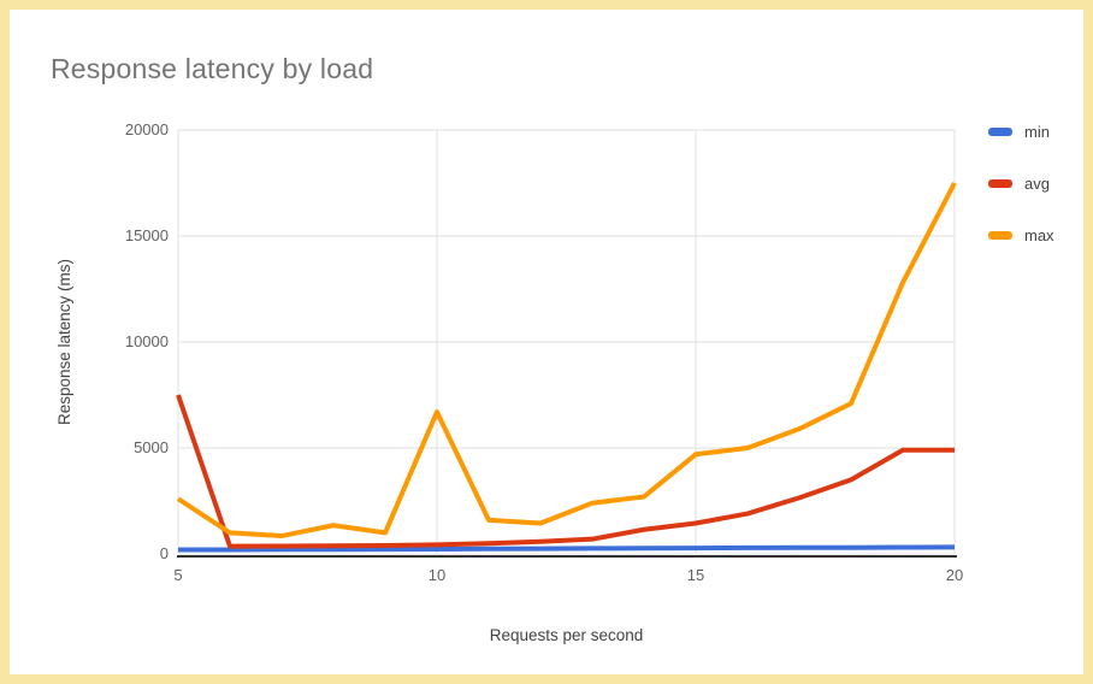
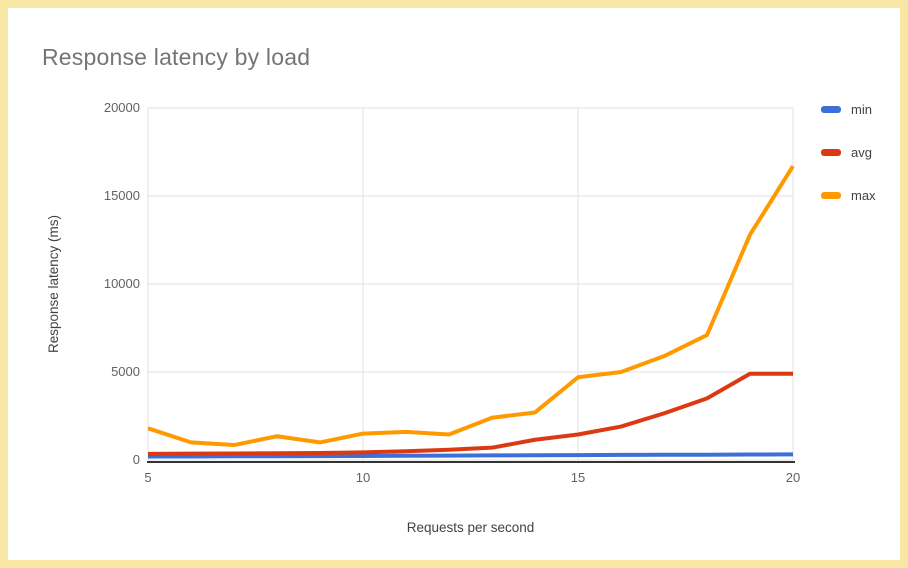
avg/5: 7500 -> 400
max/5: 2600 -> 1800
max/10: 6700 -> 1500
max/20: 17500 -> 16700
